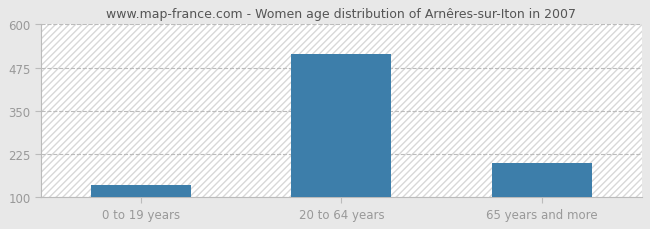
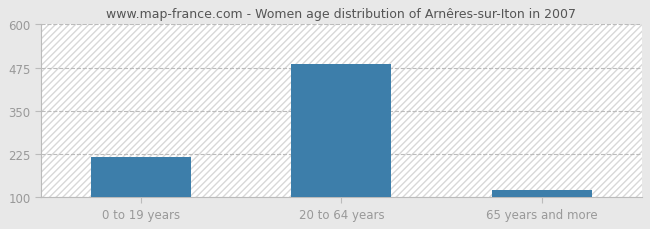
0 to 19 years: 135 -> 215
20 to 64 years: 515 -> 485
65 years and more: 200 -> 120
